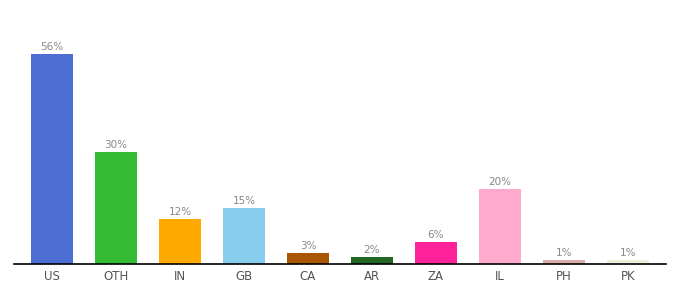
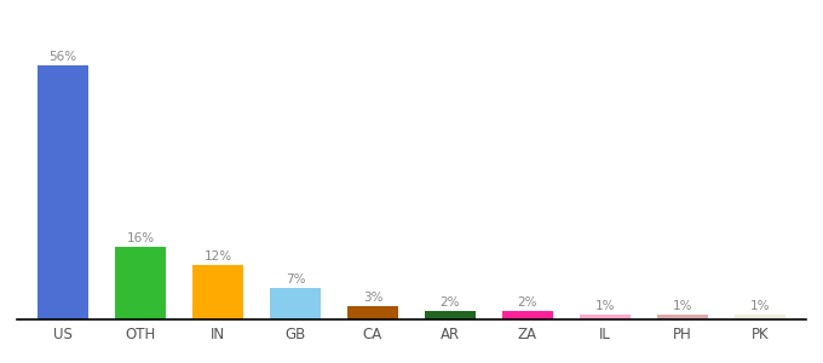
OTH: 30% -> 16%
GB: 15% -> 7%
ZA: 6% -> 2%
IL: 20% -> 1%
